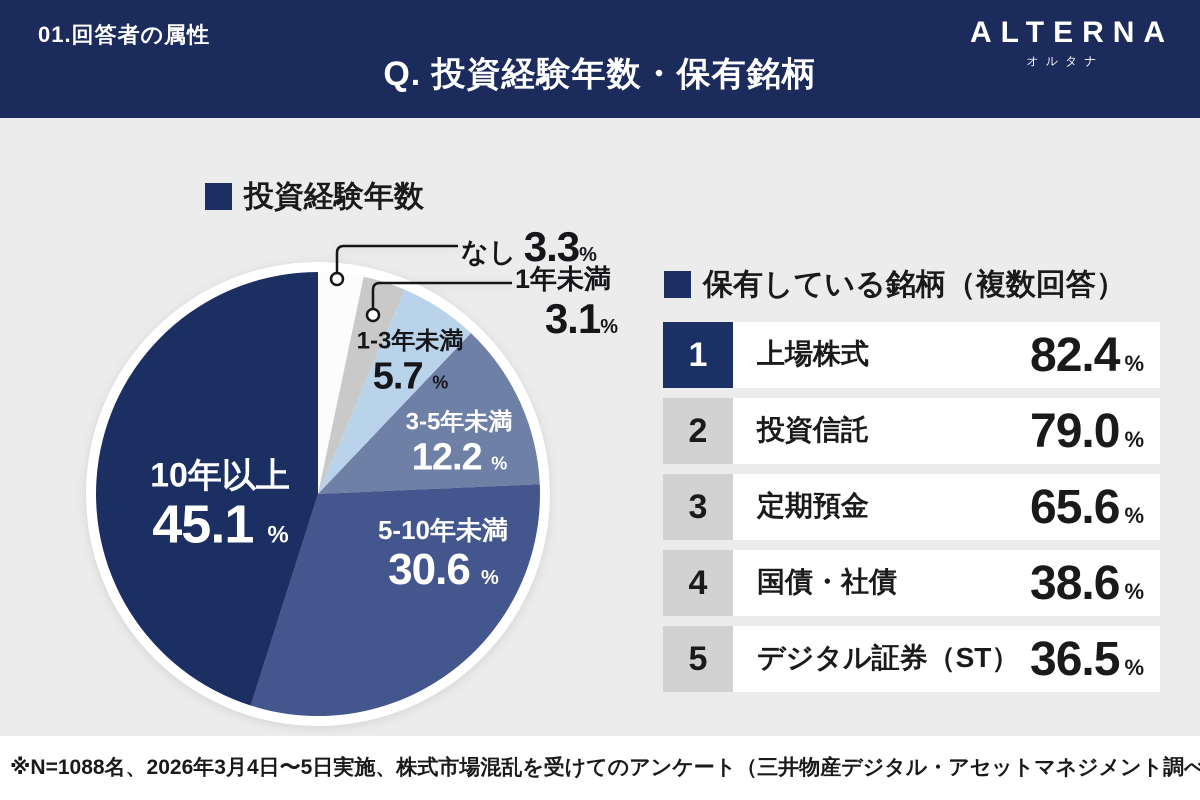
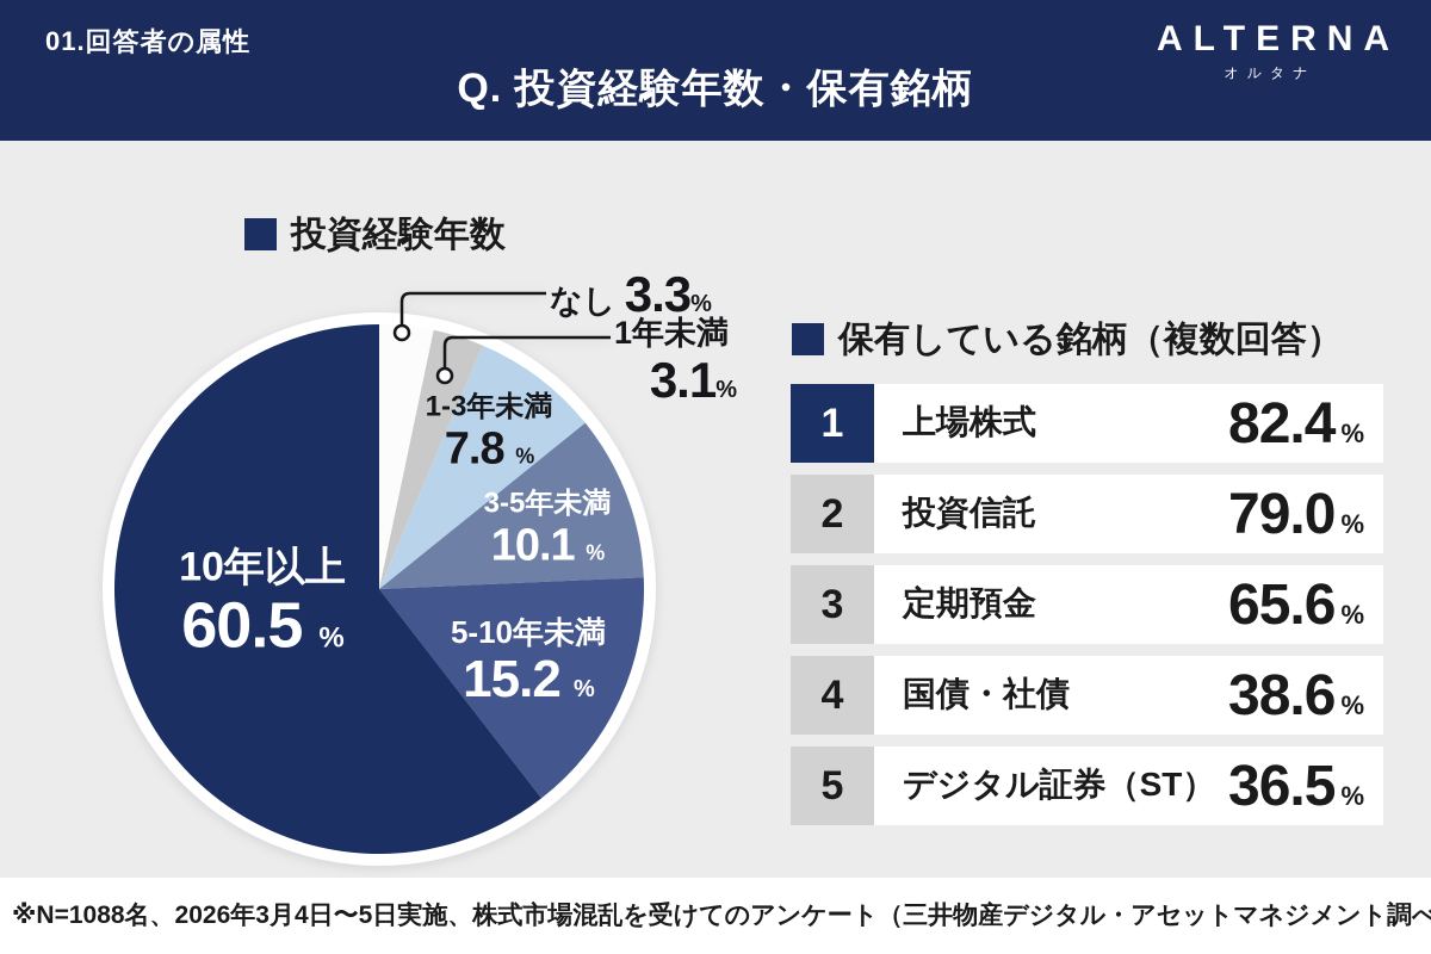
1-3年未満: 5.7 -> 7.8
3-5年未満: 12.2 -> 10.1
5-10年未満: 30.6 -> 15.2
10年以上: 45.1 -> 60.5
